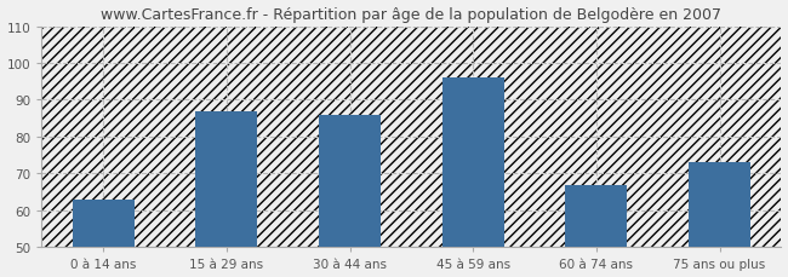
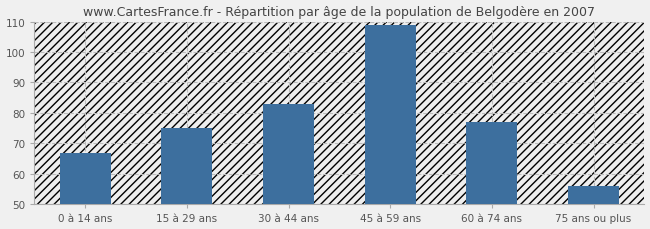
0 à 14 ans: 63 -> 67
15 à 29 ans: 87 -> 75
30 à 44 ans: 86 -> 83
45 à 59 ans: 96 -> 109
60 à 74 ans: 67 -> 77
75 ans ou plus: 73 -> 56
